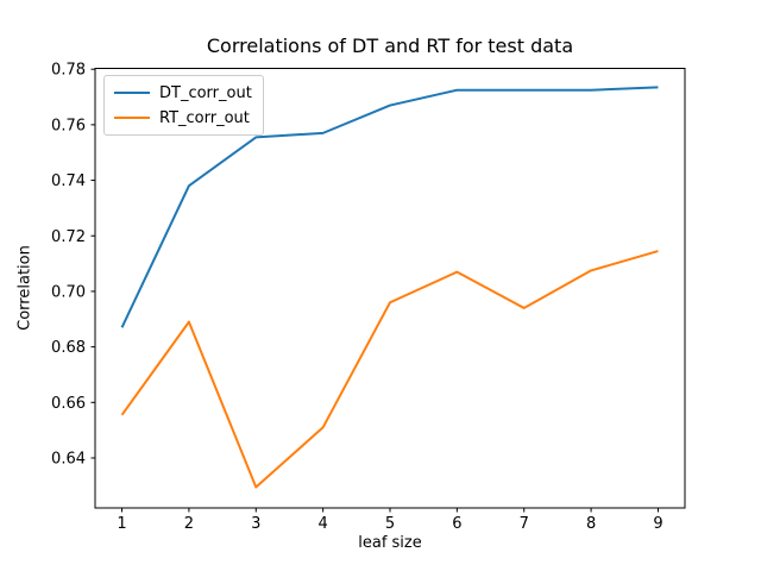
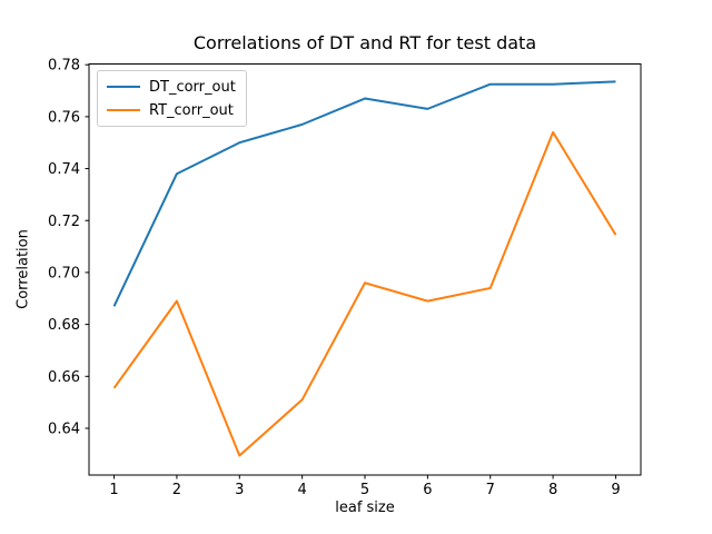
DT_corr_out/3: 0.755 -> 0.750
DT_corr_out/6: 0.772 -> 0.763
RT_corr_out/6: 0.707 -> 0.689
RT_corr_out/8: 0.708 -> 0.754
